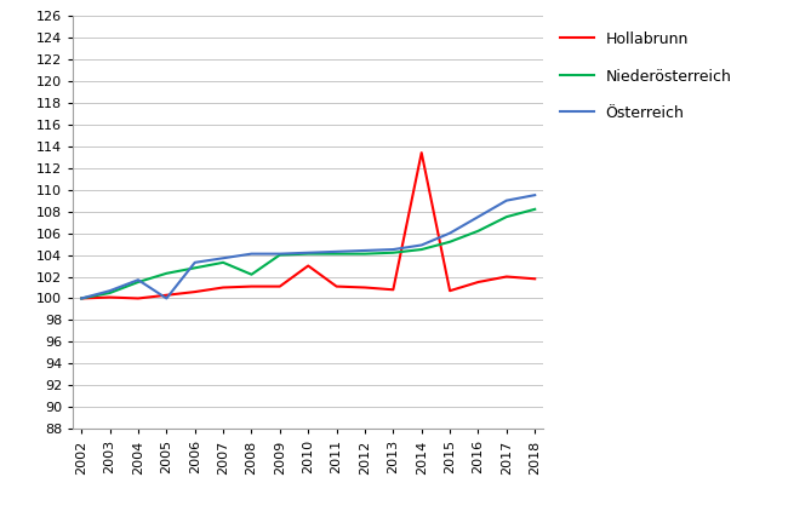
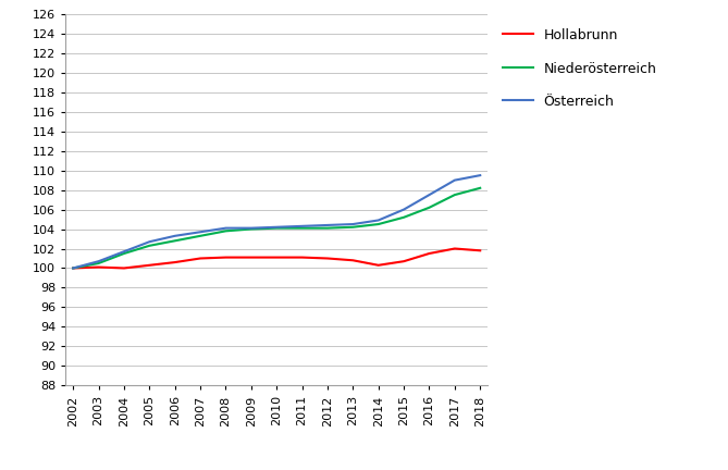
Österreich/2005: 100.0 -> 102.7
Niederösterreich/2008: 102.2 -> 103.8
Hollabrunn/2010: 103.0 -> 101.1
Hollabrunn/2014: 113.4 -> 100.3
